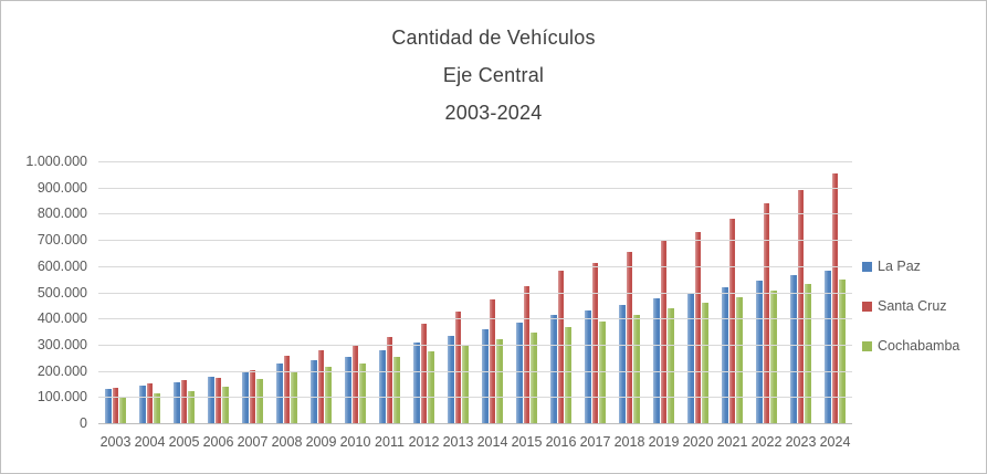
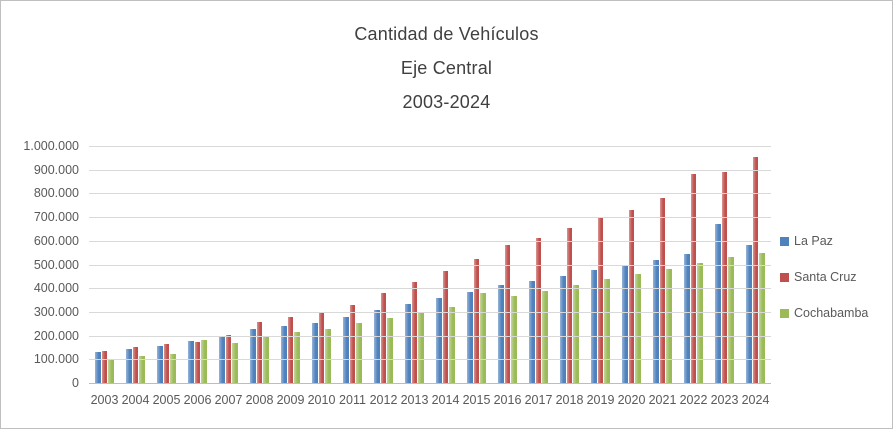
Cochabamba/2006: 140000 -> 180000
Cochabamba/2015: 340000 -> 380000
Santa Cruz/2022: 840000 -> 880000
La Paz/2023: 570000 -> 670000
